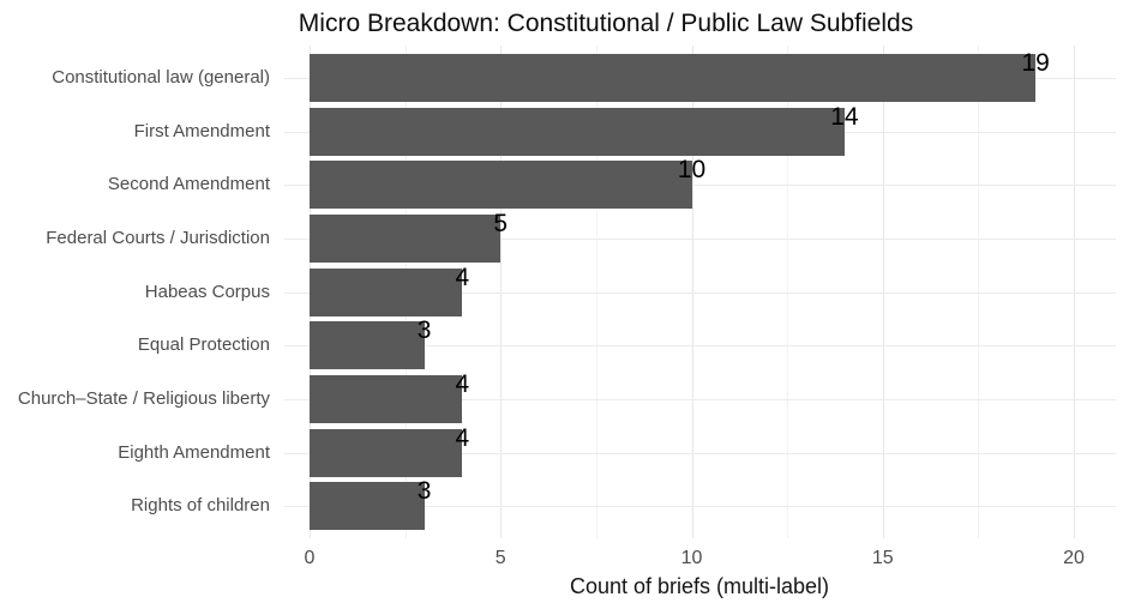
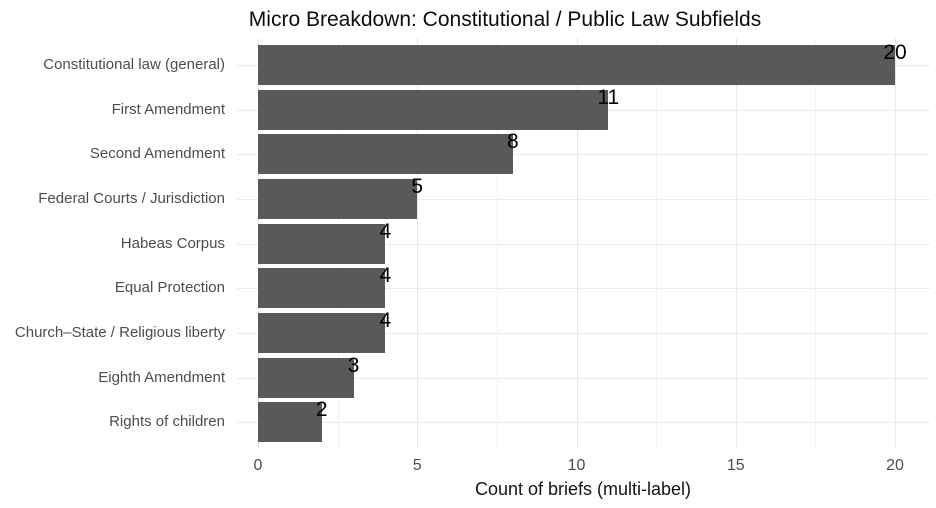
Constitutional law (general): 19 -> 20
First Amendment: 14 -> 11
Second Amendment: 10 -> 8
Equal Protection: 3 -> 4
Eighth Amendment: 4 -> 3
Rights of children: 3 -> 2
